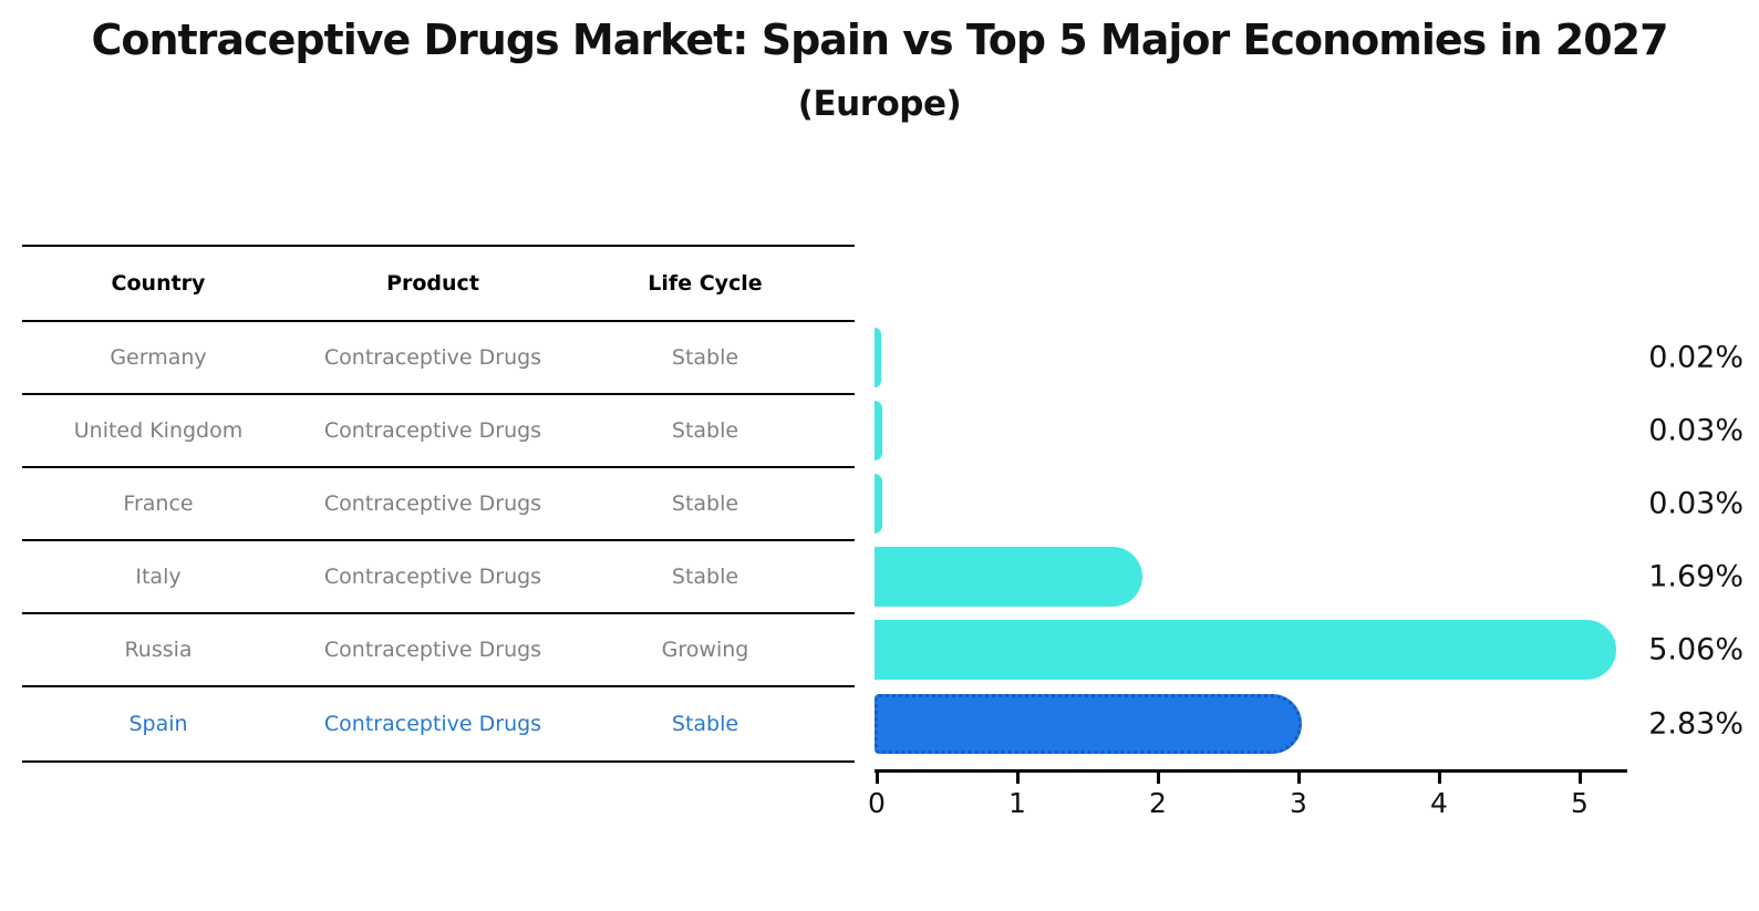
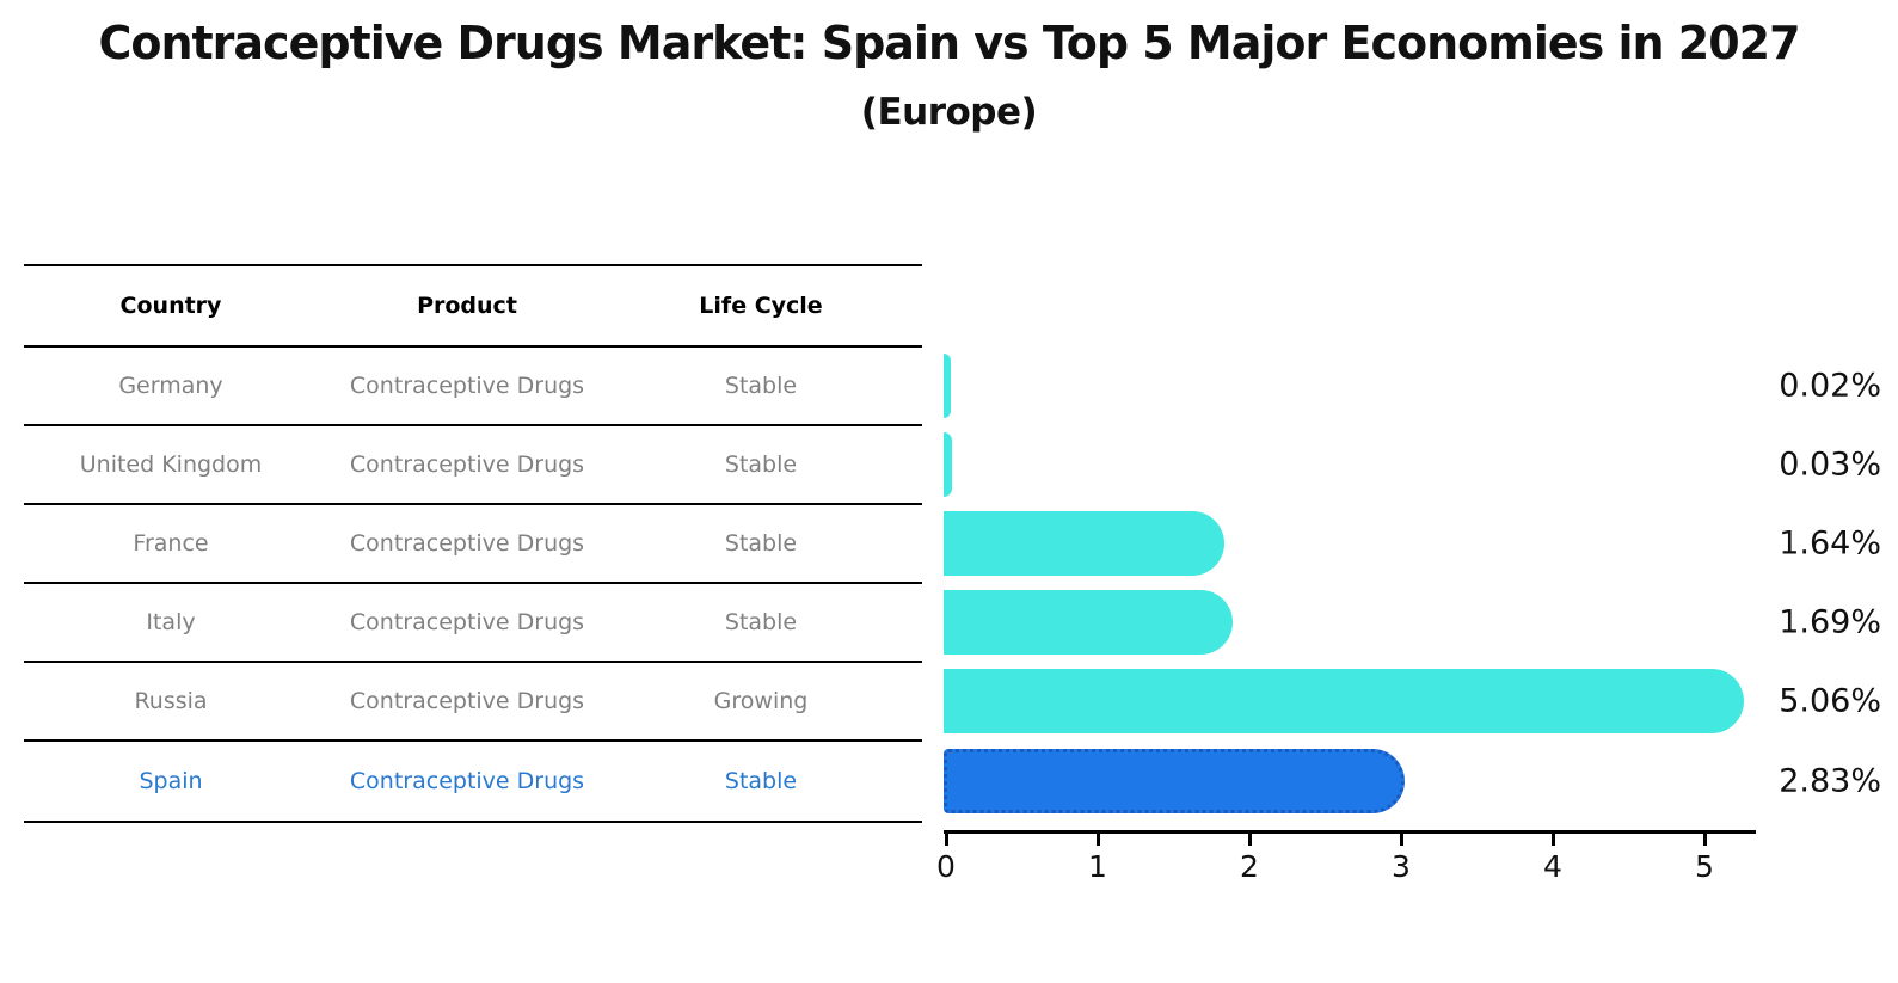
France: 0.03% -> 1.64%
